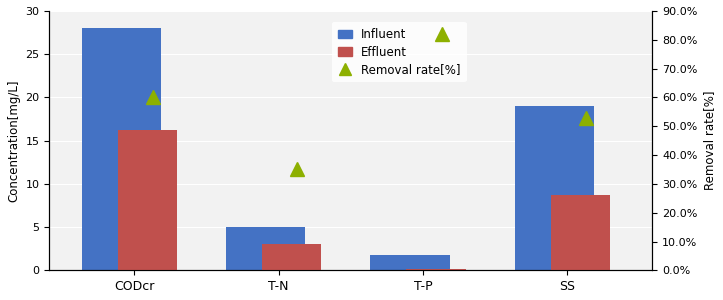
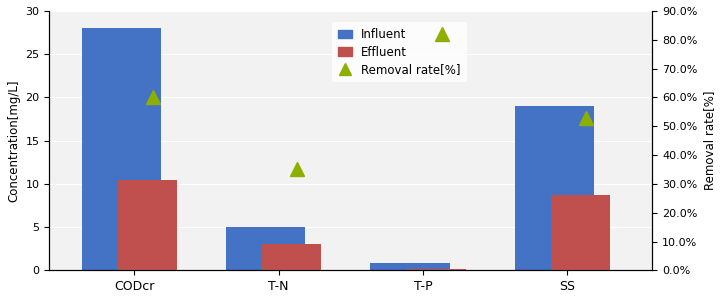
Effluent/CODcr: 16.2 -> 10.5
Influent/T-P: 1.8 -> 0.8
